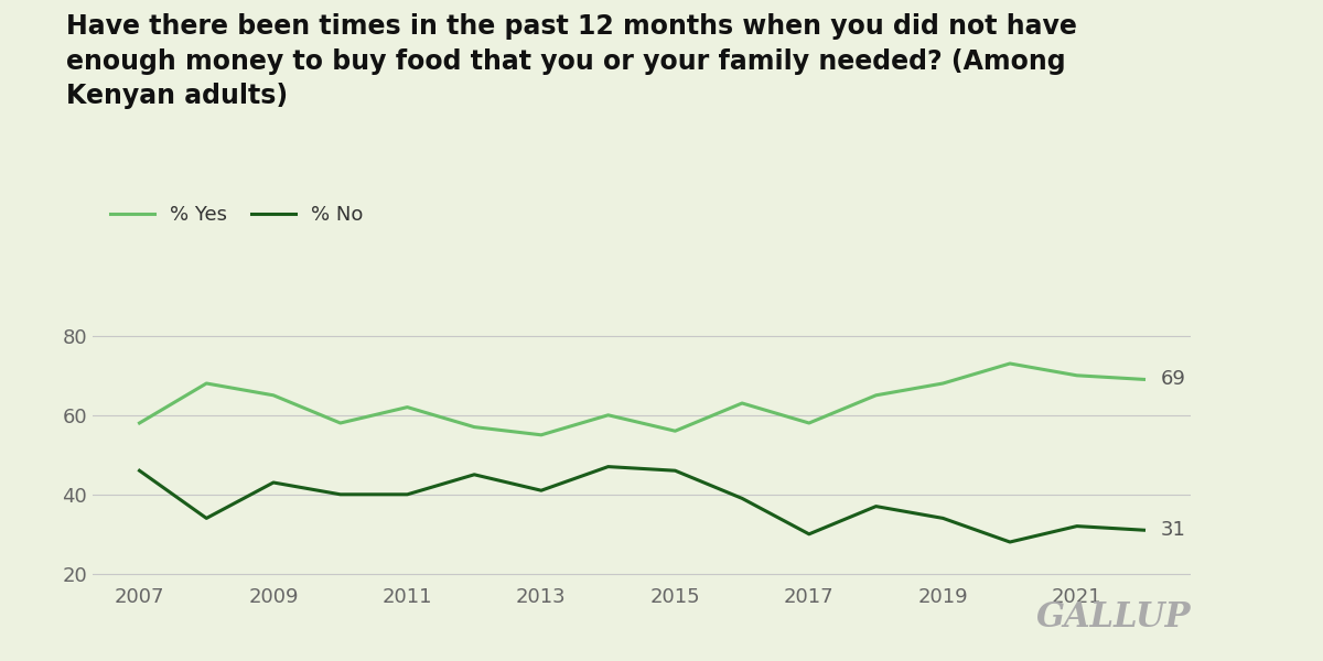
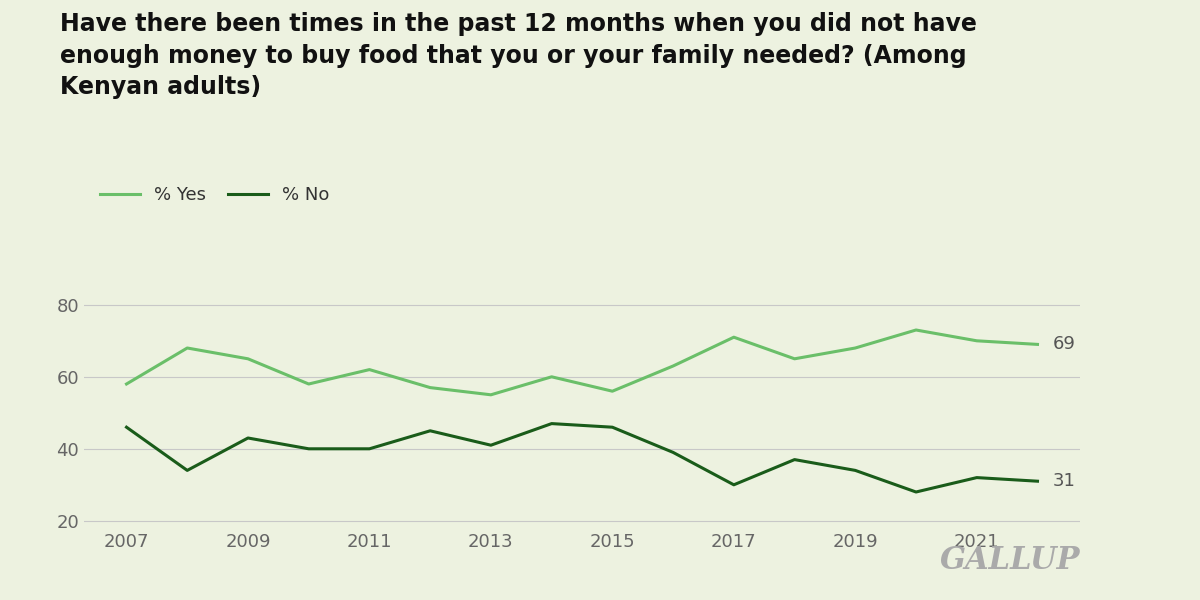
% Yes/2017: 58 -> 71
